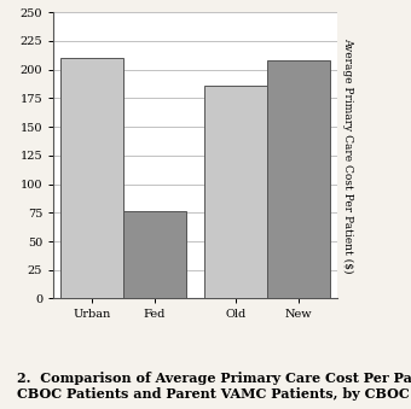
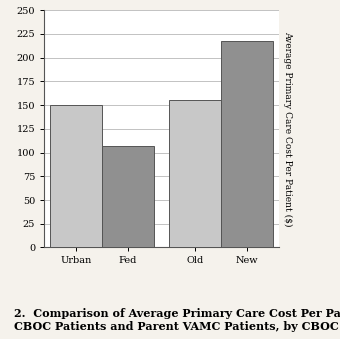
Urban: 210 -> 150
Fed: 76 -> 107
Old: 186 -> 155
New: 208 -> 218
